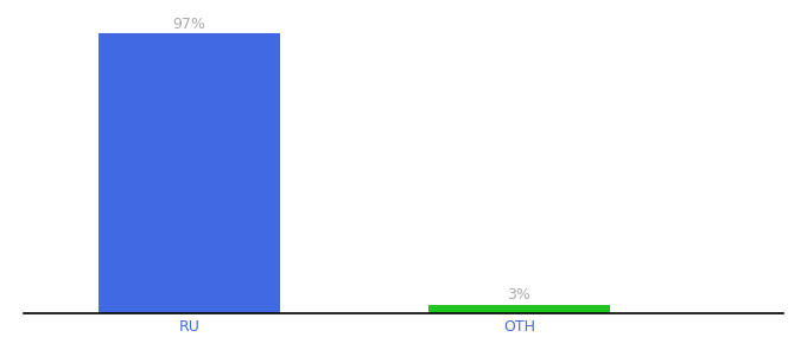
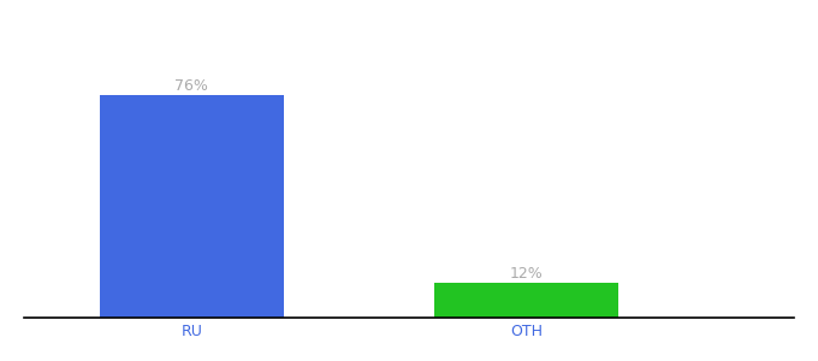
RU: 97% -> 76%
OTH: 3% -> 12%
